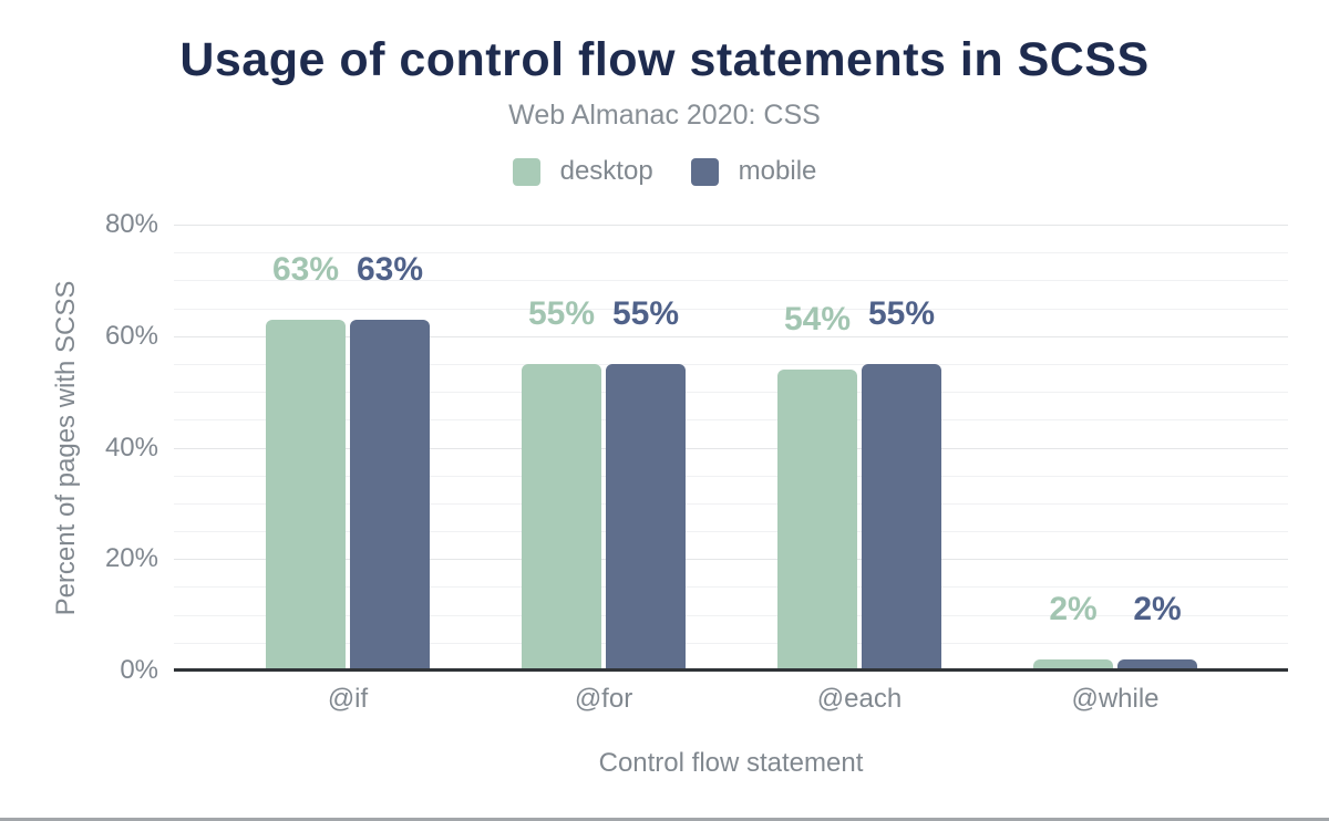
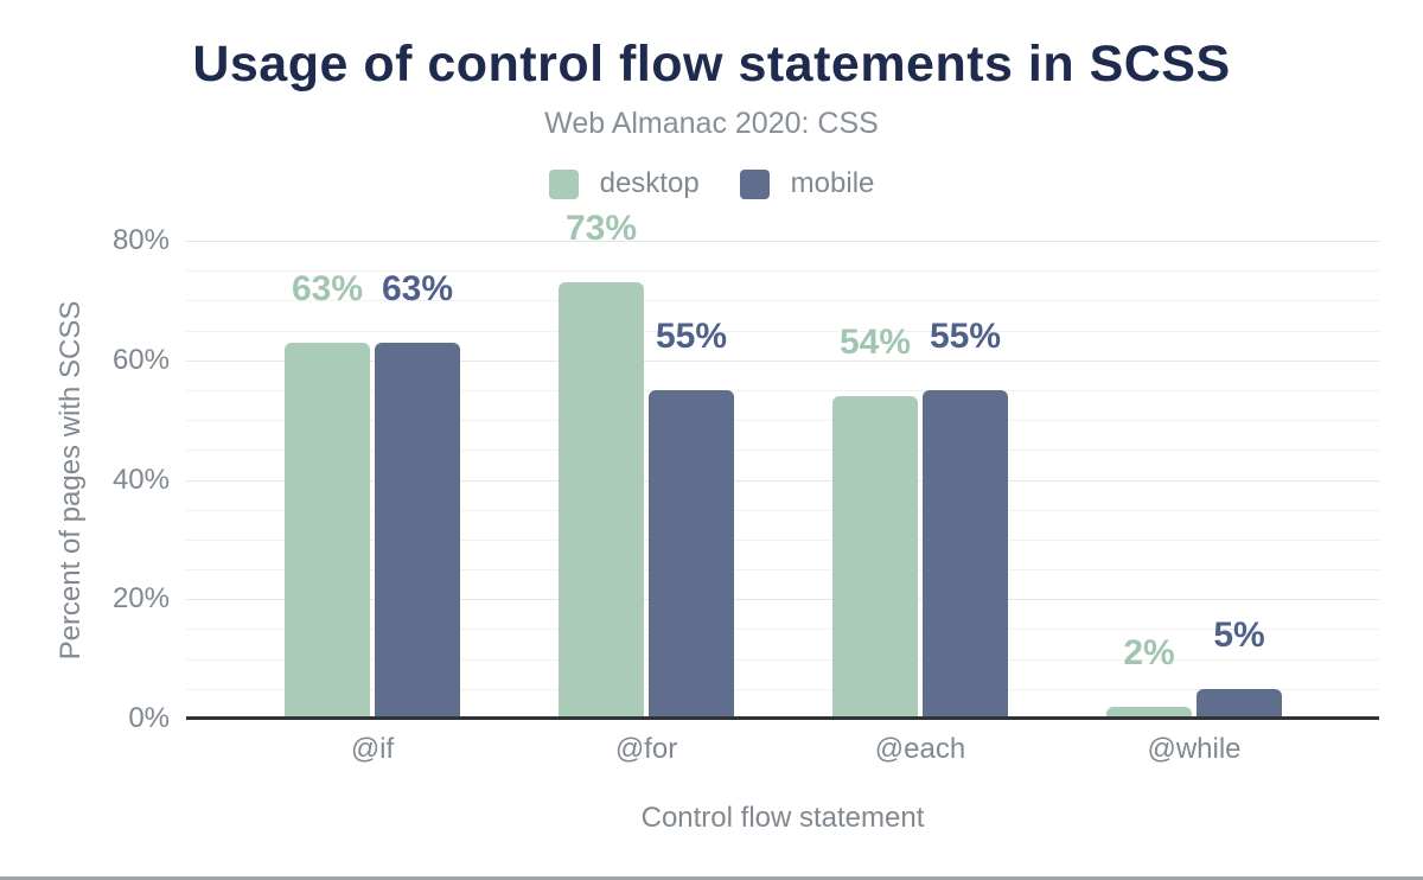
desktop/@for: 55% -> 73%
mobile/@while: 2% -> 5%
